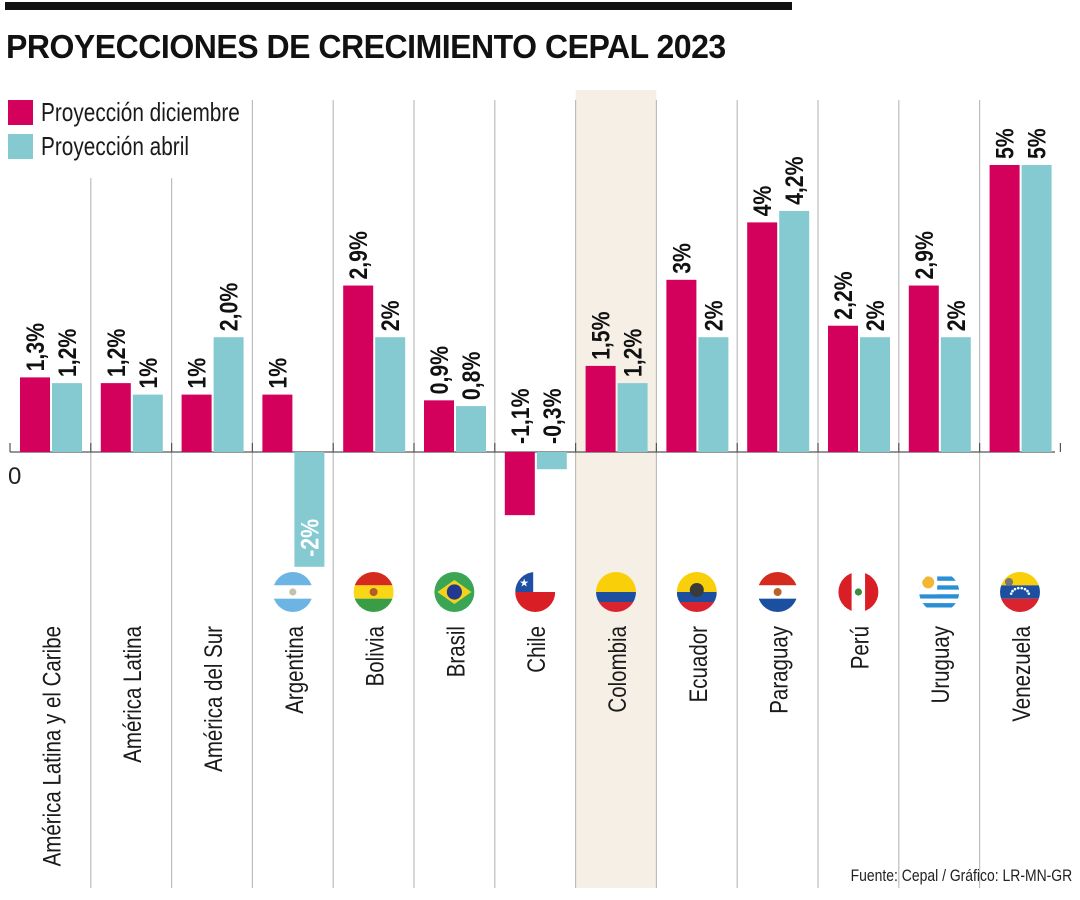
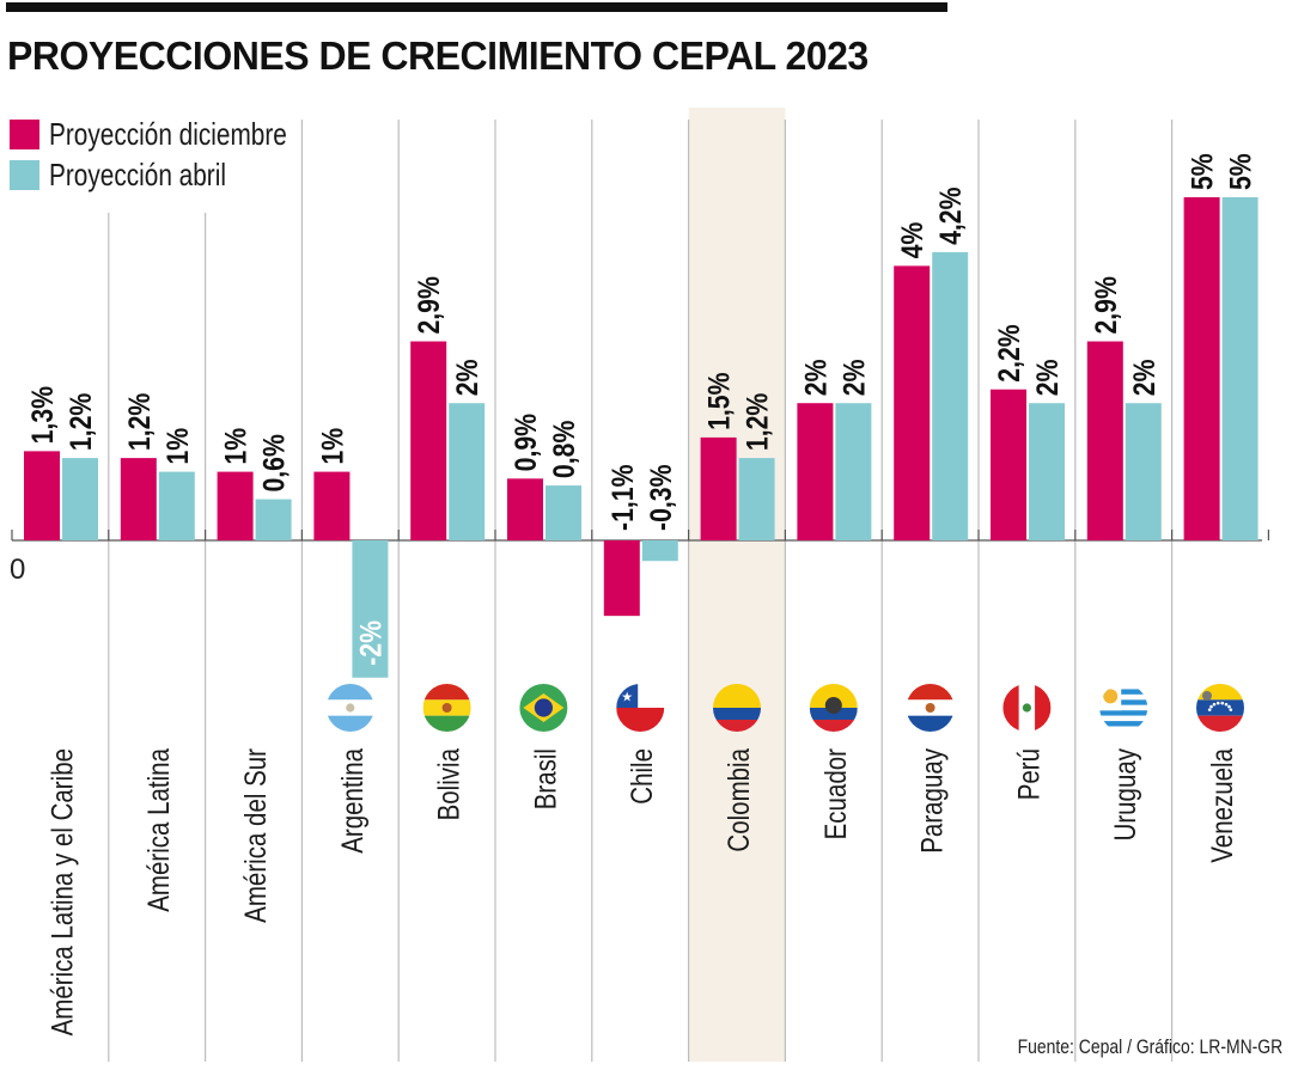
Proyección abril/América del Sur: 2,0% -> 0,6%
Proyección diciembre/Ecuador: 3% -> 2%
